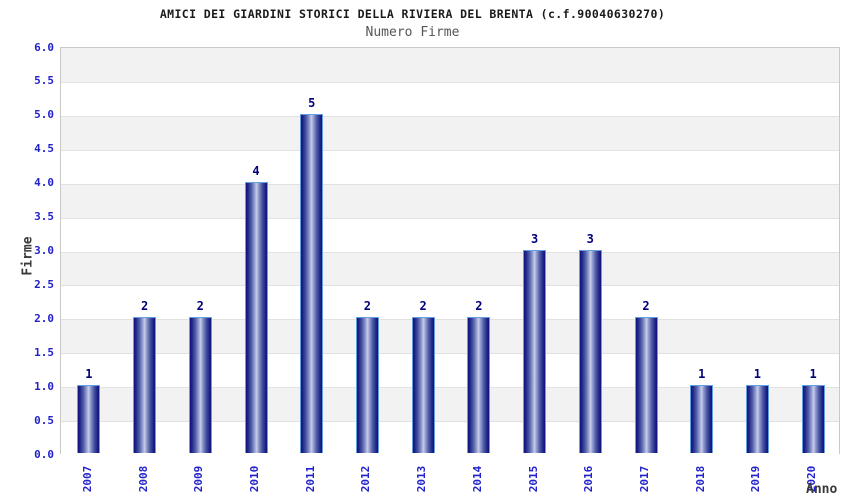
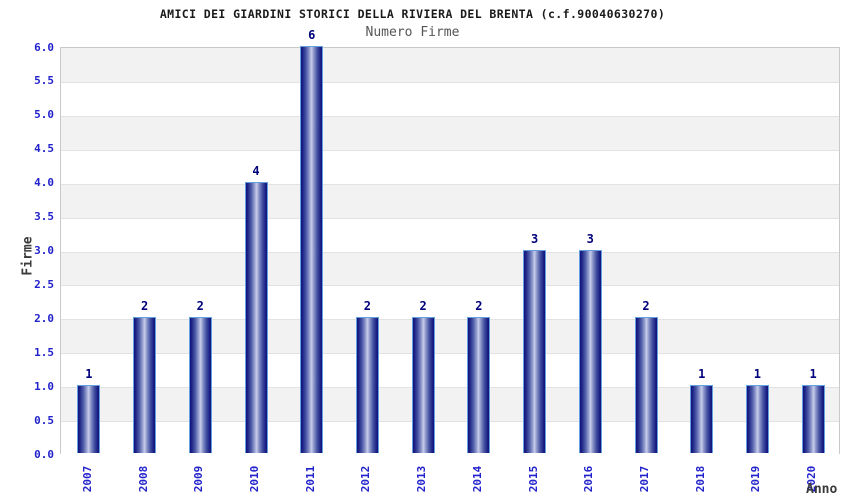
2011: 5 -> 6
